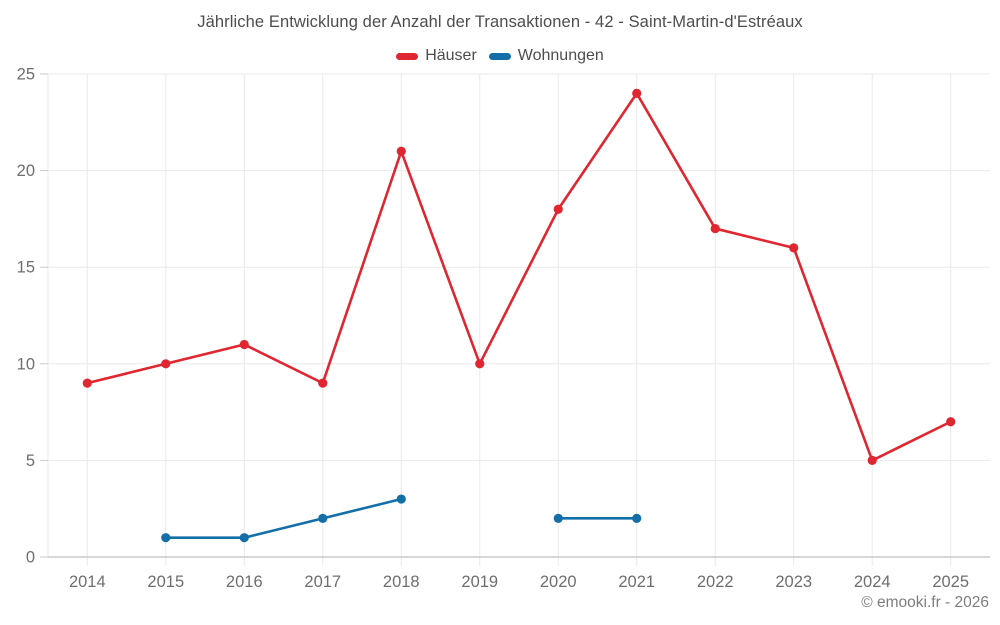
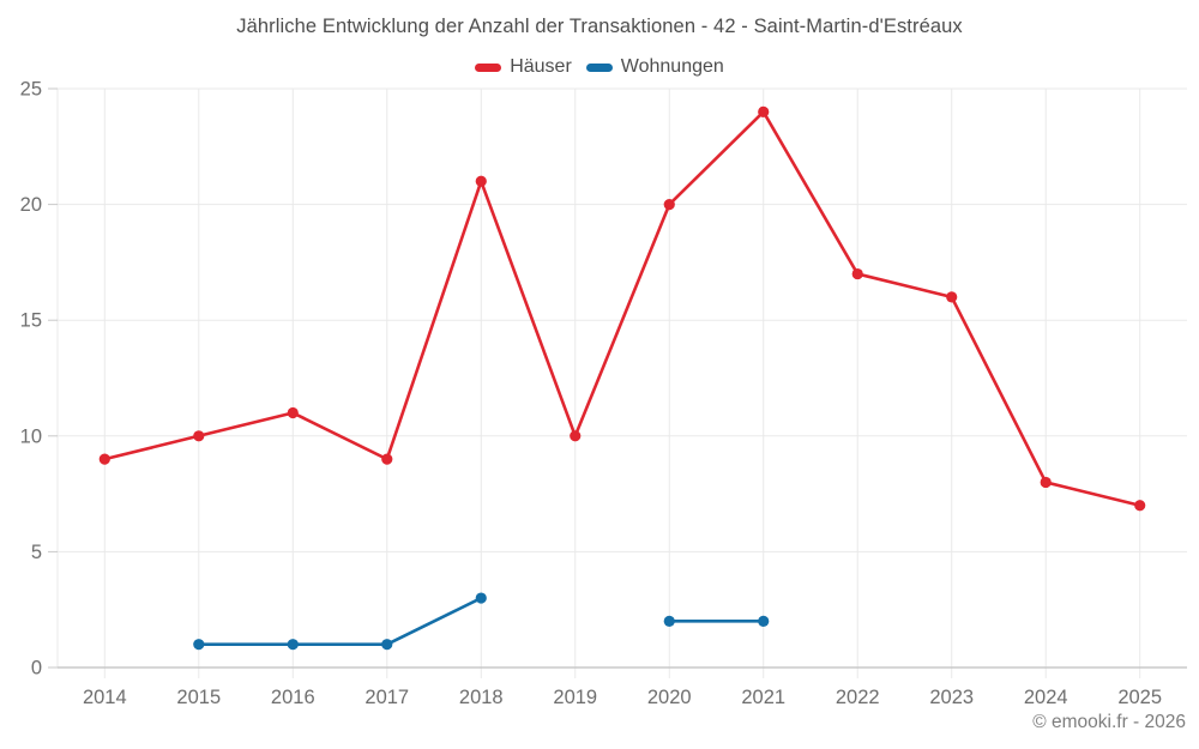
Wohnungen/2017: 2 -> 1
Häuser/2020: 18 -> 20
Häuser/2024: 5 -> 8
